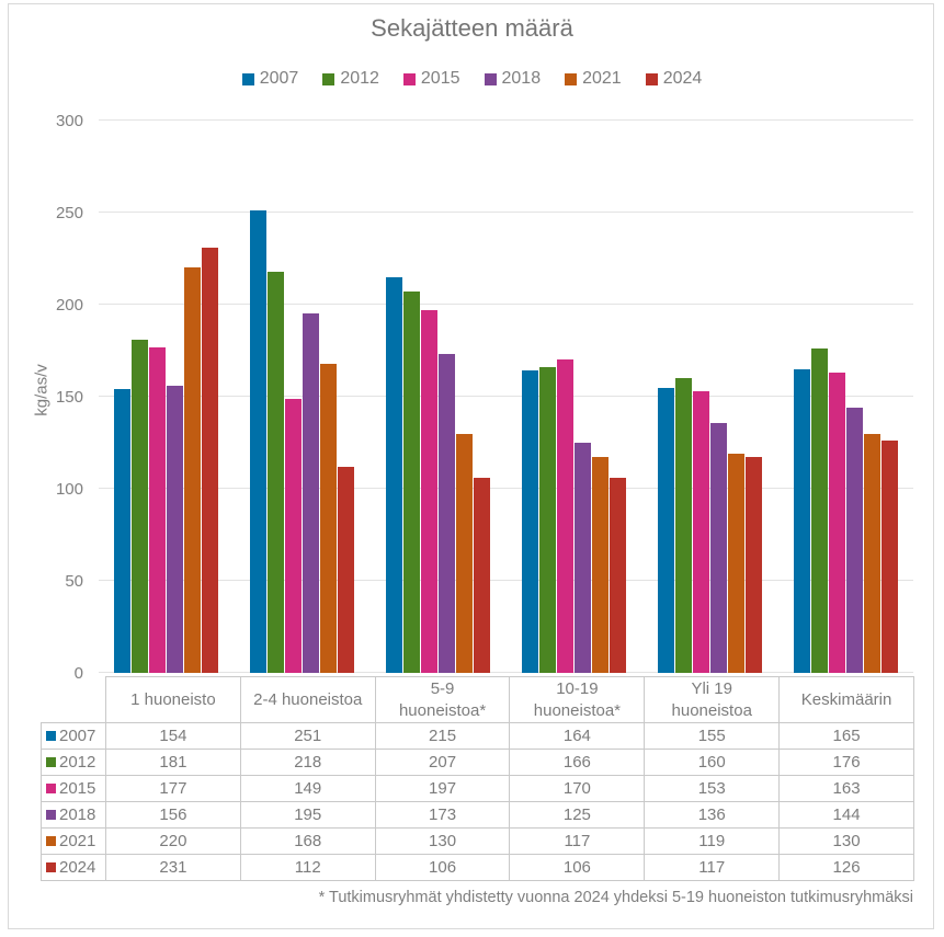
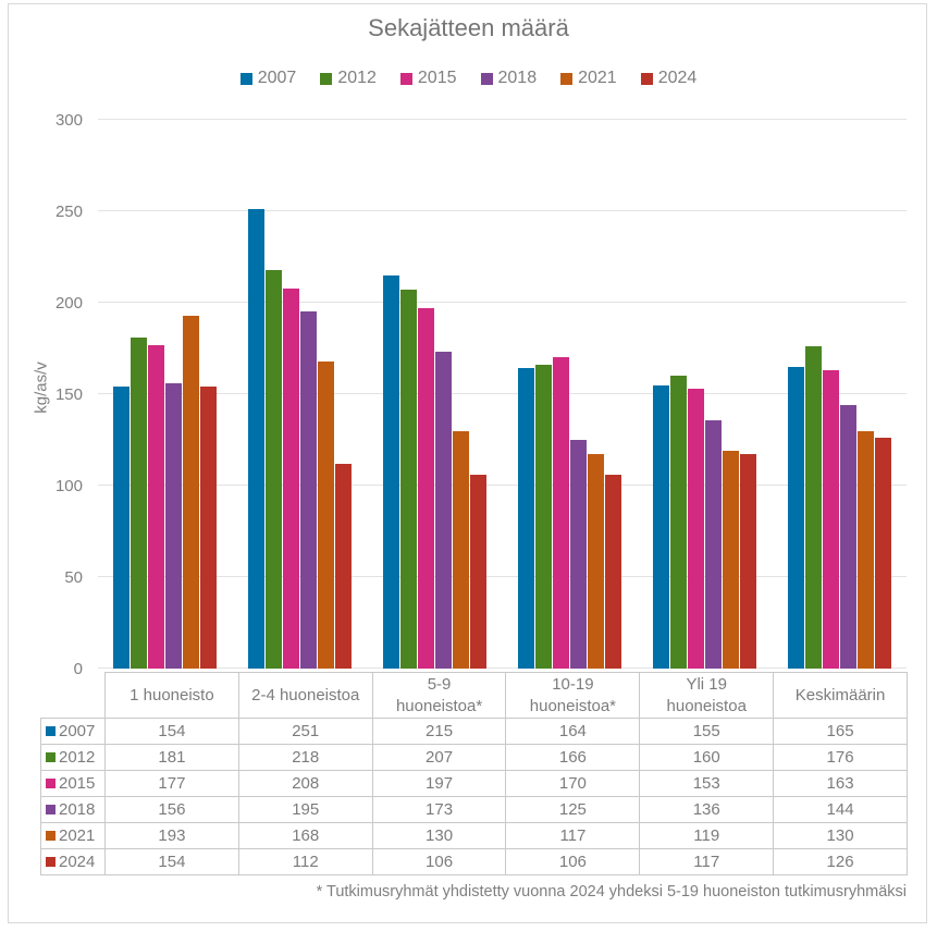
2021/1 huoneisto: 220 -> 193
2024/1 huoneisto: 231 -> 154
2015/2-4 huoneistoa: 149 -> 208
